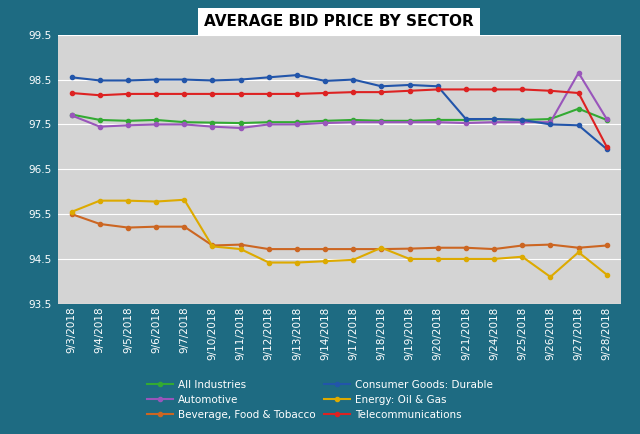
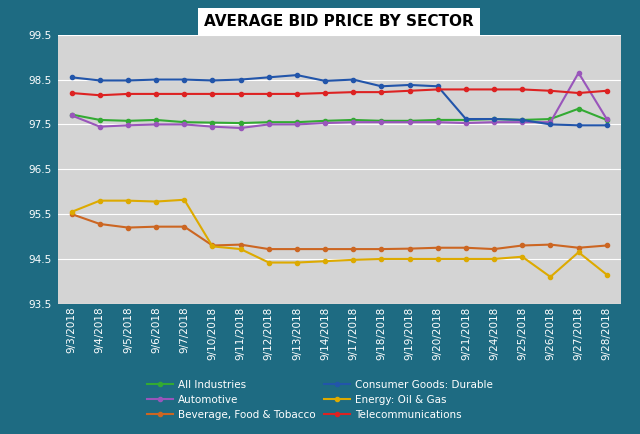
Energy: Oil & Gas/9/18/2018: 94.75 -> 94.50
Consumer Goods: Durable/9/28/2018: 96.95 -> 97.48
Telecommunications/9/28/2018: 97.00 -> 98.25
